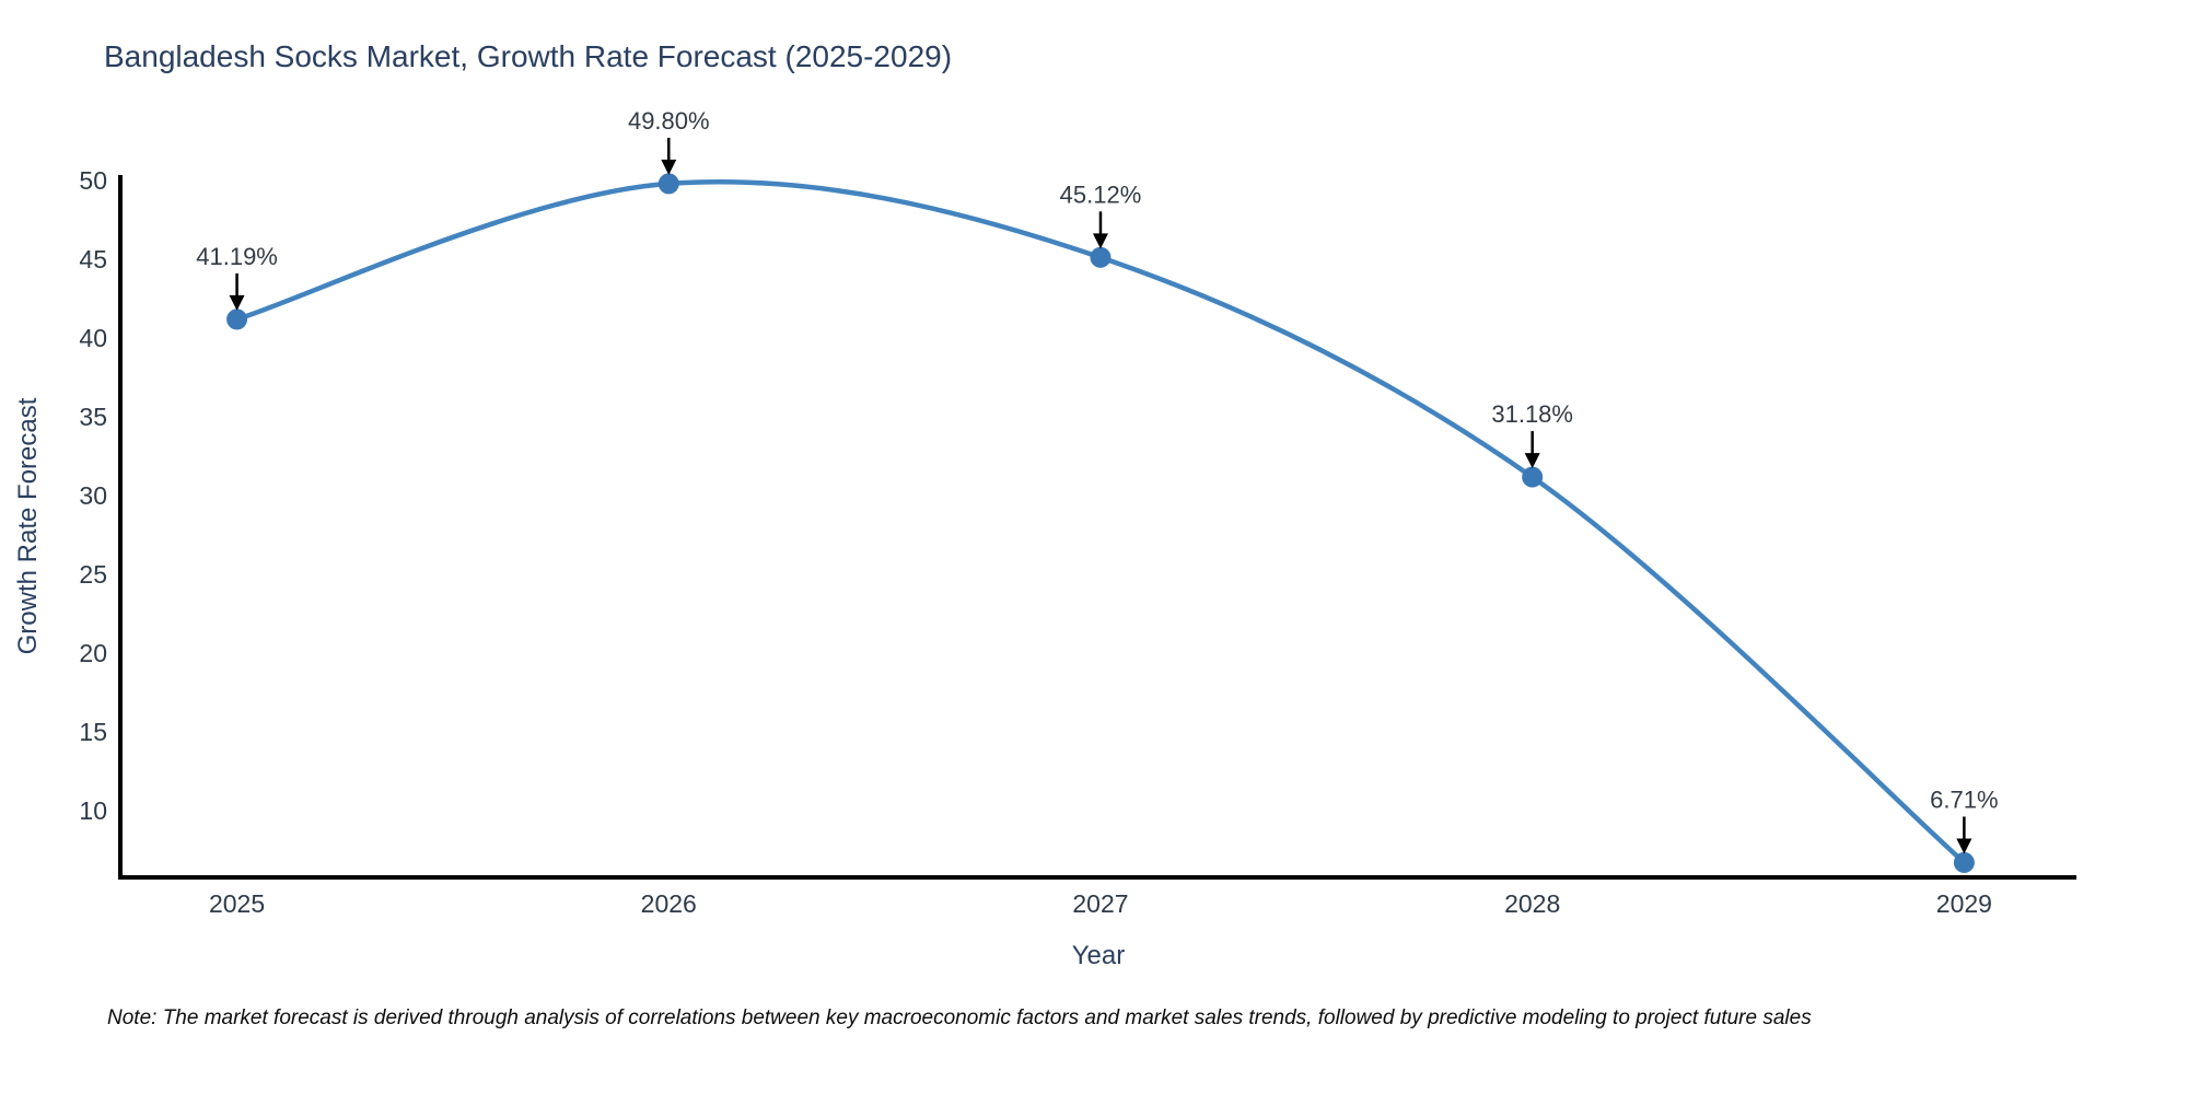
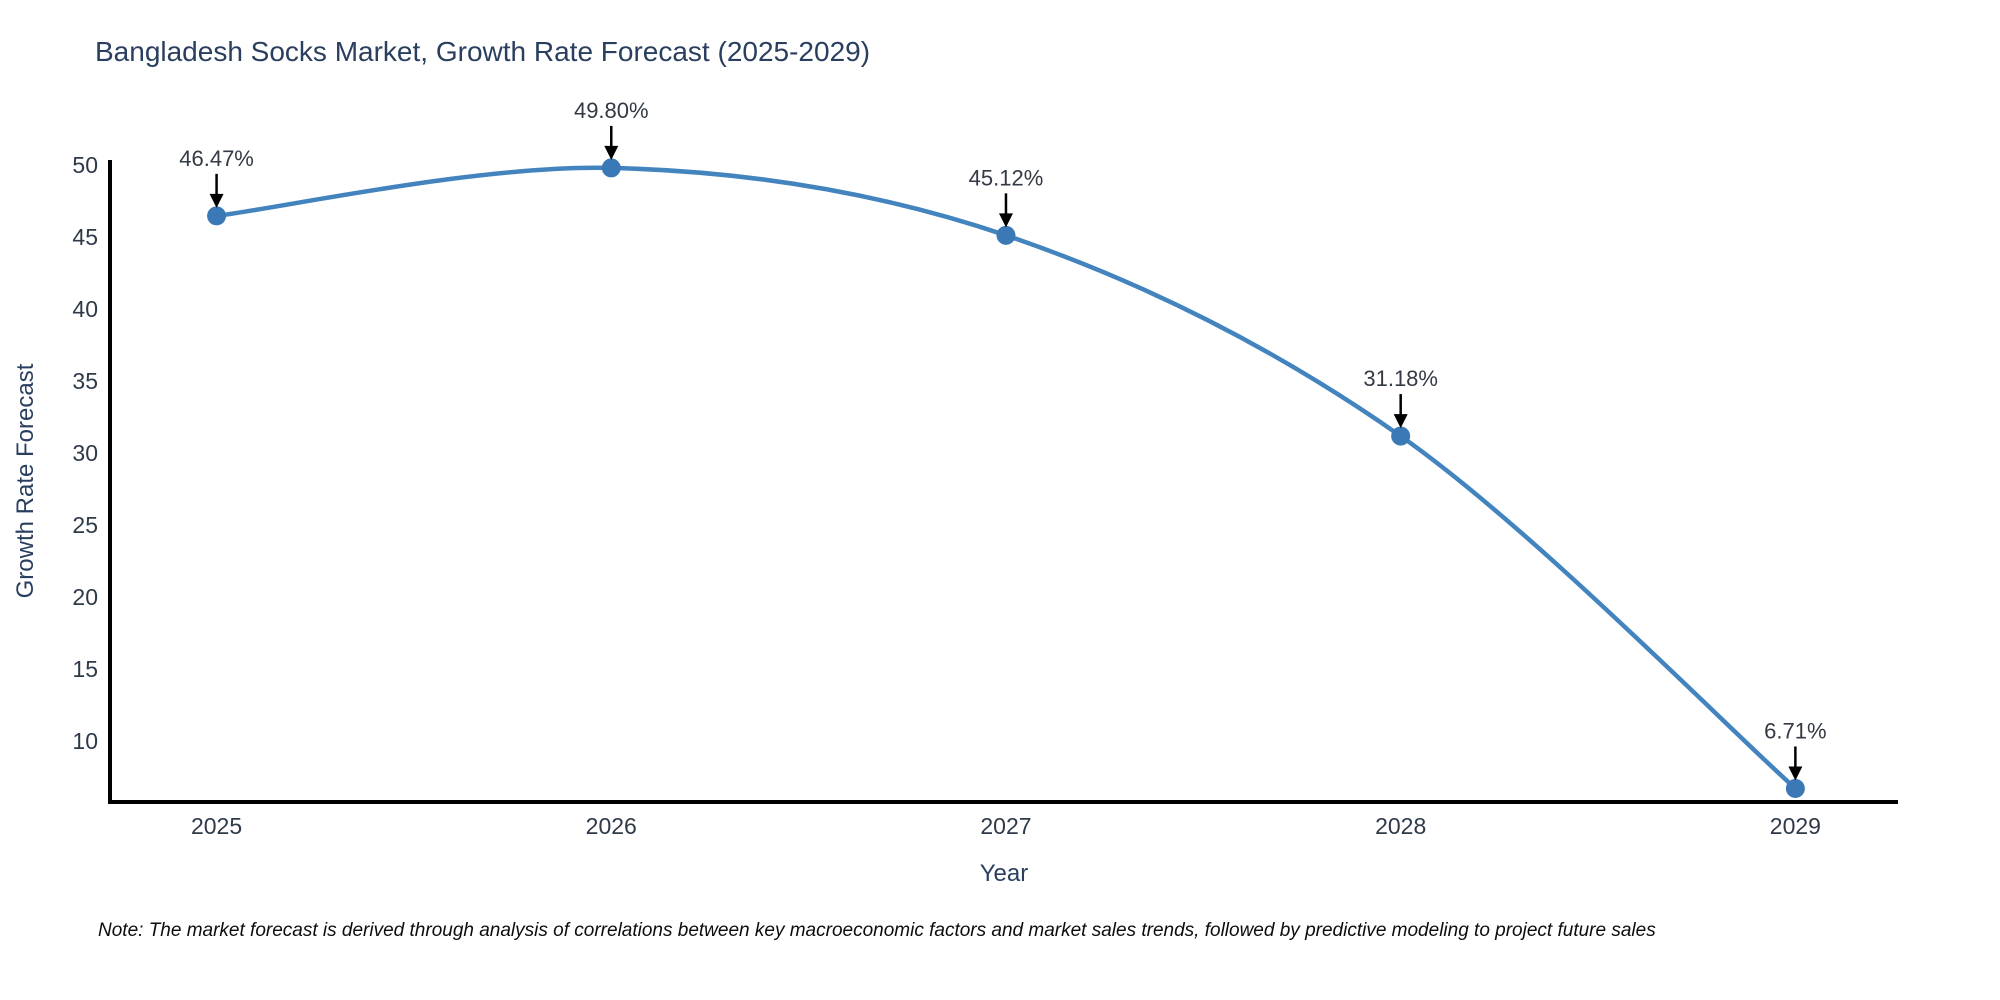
2025: 41.19% -> 46.47%
